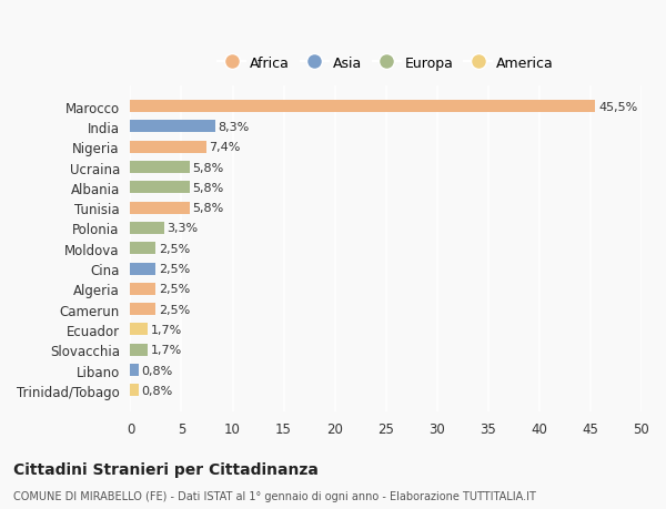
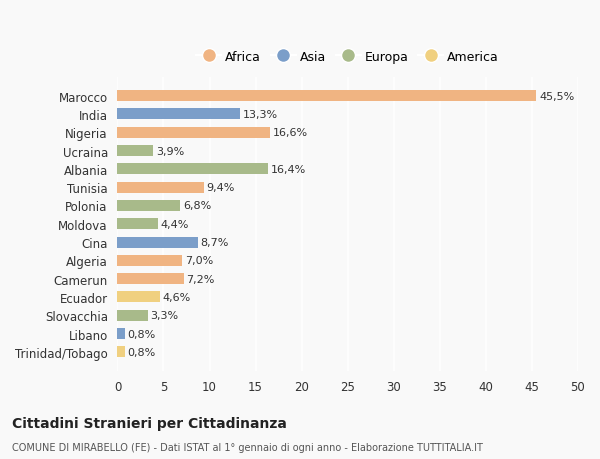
India: 8,3% -> 13,3%
Nigeria: 7,4% -> 16,6%
Ucraina: 5,8% -> 3,9%
Albania: 5,8% -> 16,4%
Tunisia: 5,8% -> 9,4%
Polonia: 3,3% -> 6,8%
Moldova: 2,5% -> 4,4%
Cina: 2,5% -> 8,7%
Algeria: 2,5% -> 7,0%
Camerun: 2,5% -> 7,2%
Ecuador: 1,7% -> 4,6%
Slovacchia: 1,7% -> 3,3%
